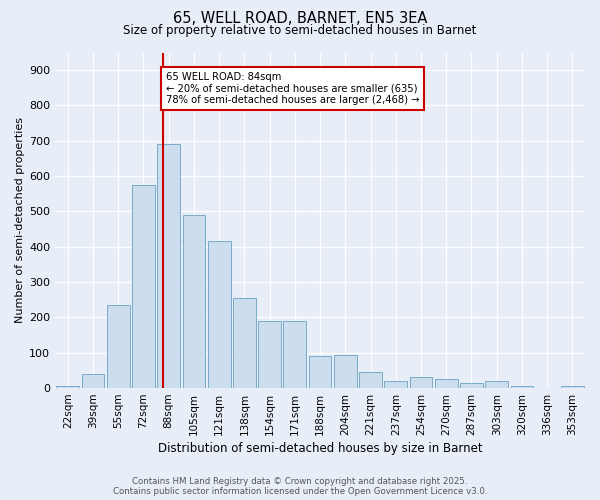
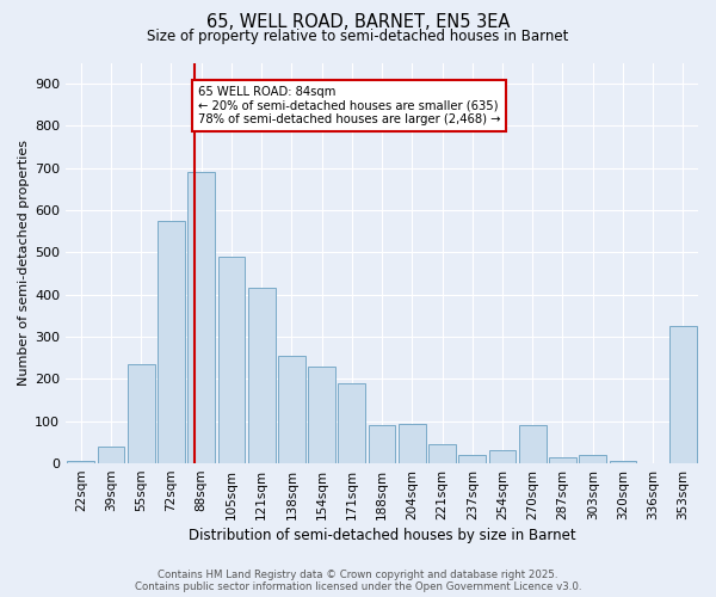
154sqm: 190 -> 230
270sqm: 25 -> 90
353sqm: 5 -> 325
